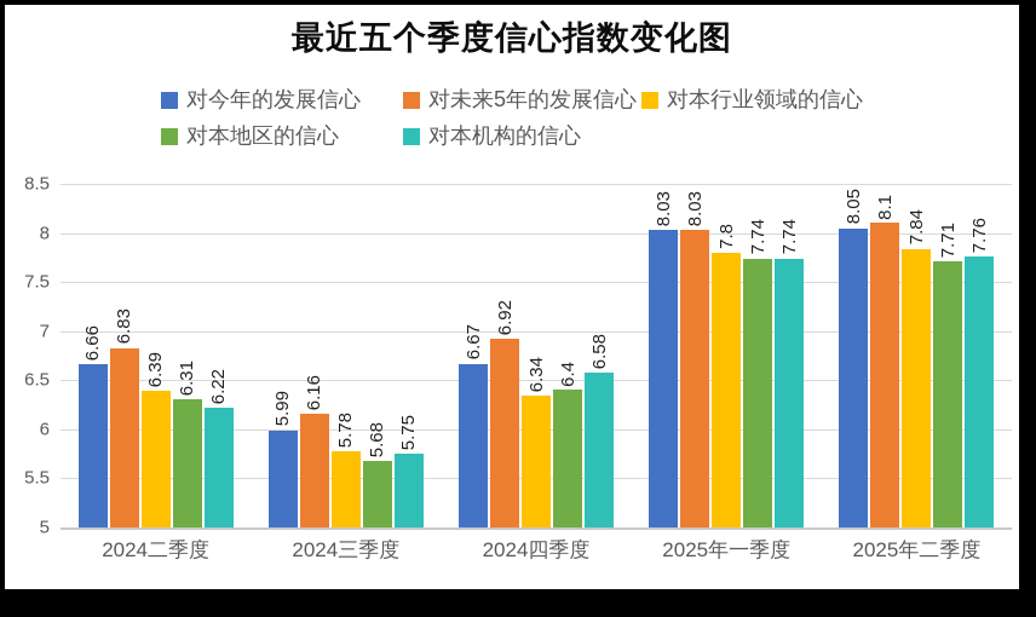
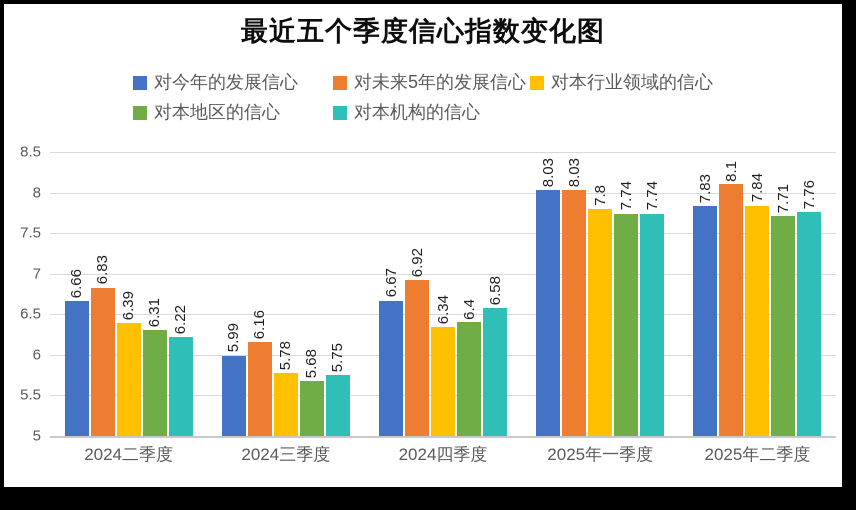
对今年的发展信心/2025年二季度: 8.05 -> 7.83
